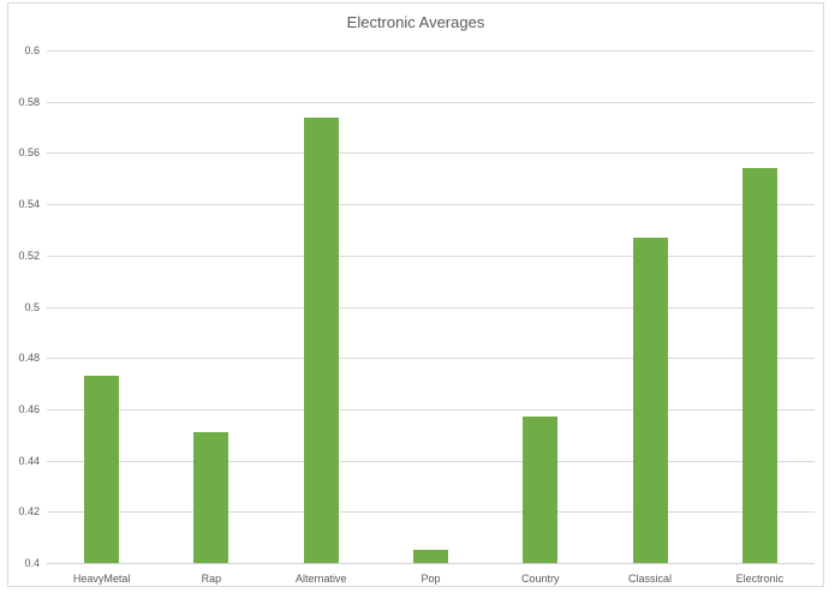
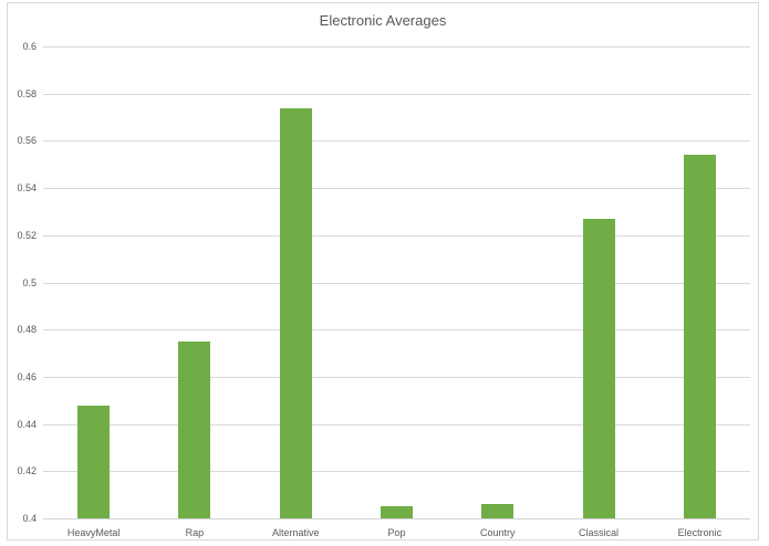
HeavyMetal: 0.473 -> 0.448
Rap: 0.451 -> 0.475
Country: 0.457 -> 0.406
